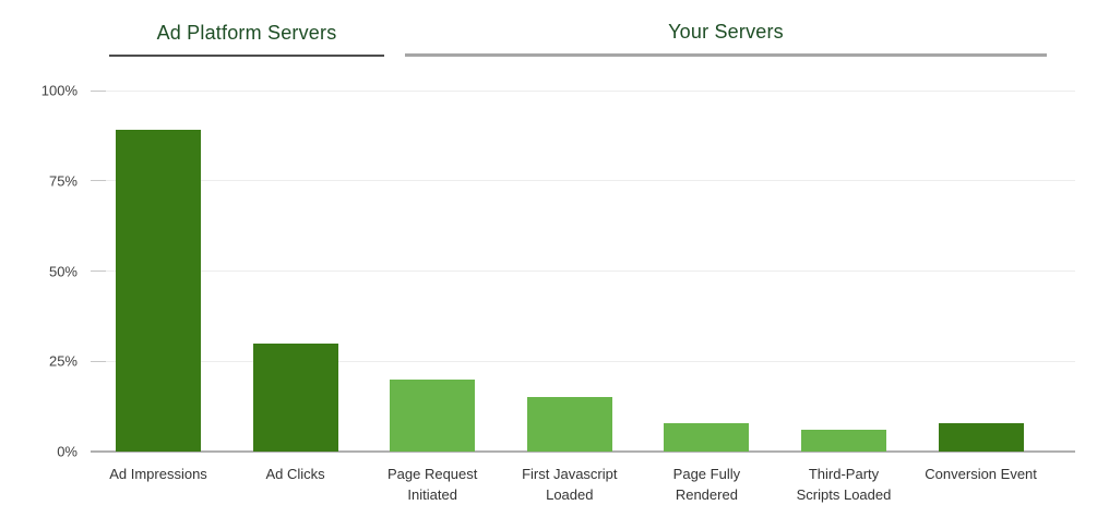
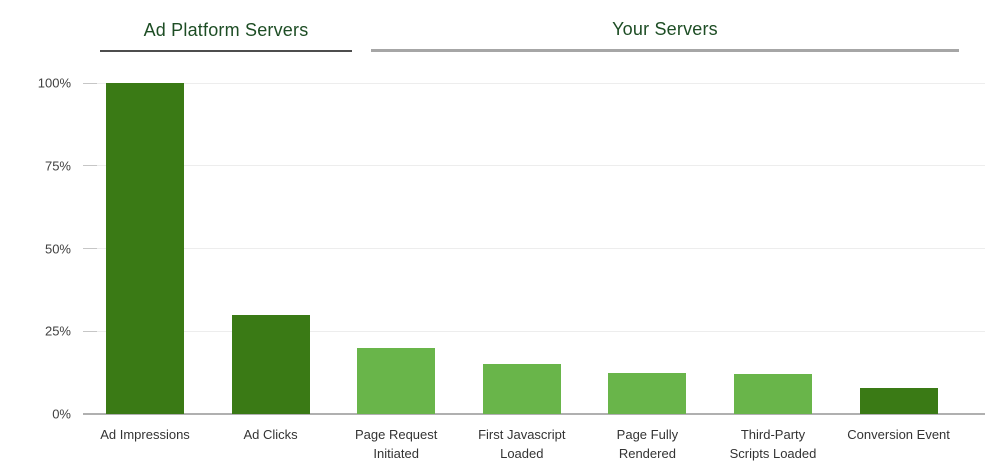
Ad Impressions: 89% -> 100%
Page Fully Rendered: 8% -> 12%
Third-Party Scripts Loaded: 6% -> 12%
